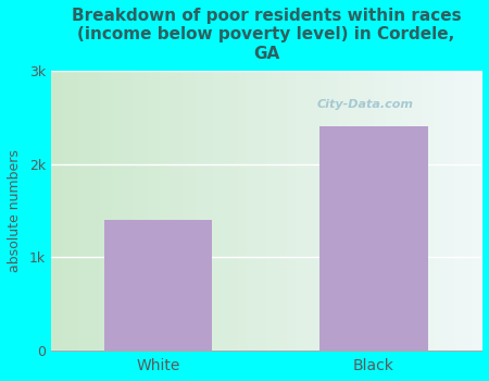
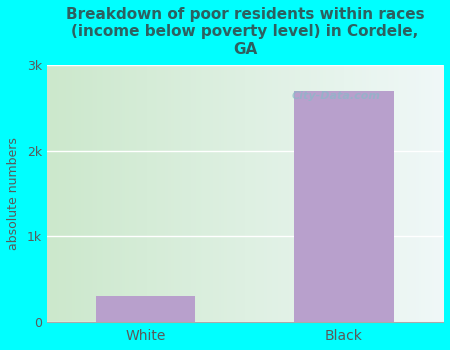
White: 1.4k -> 0.3k
Black: 2.4k -> 2.7k
